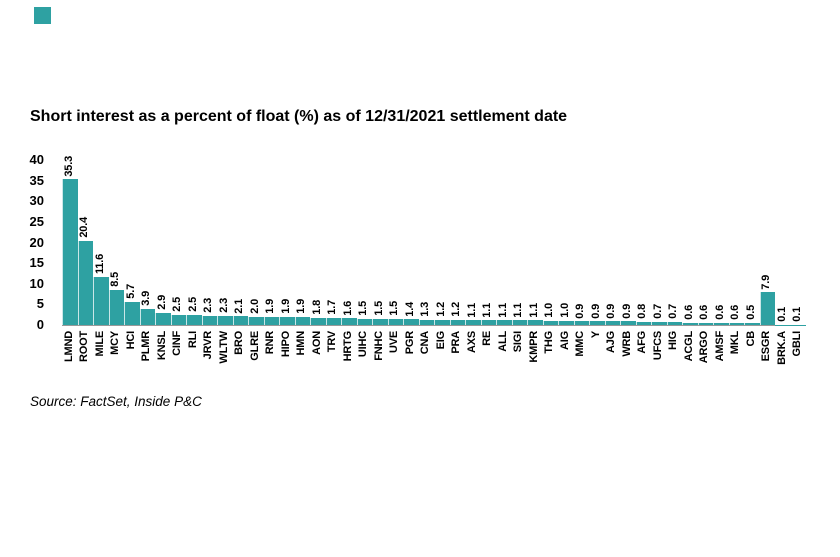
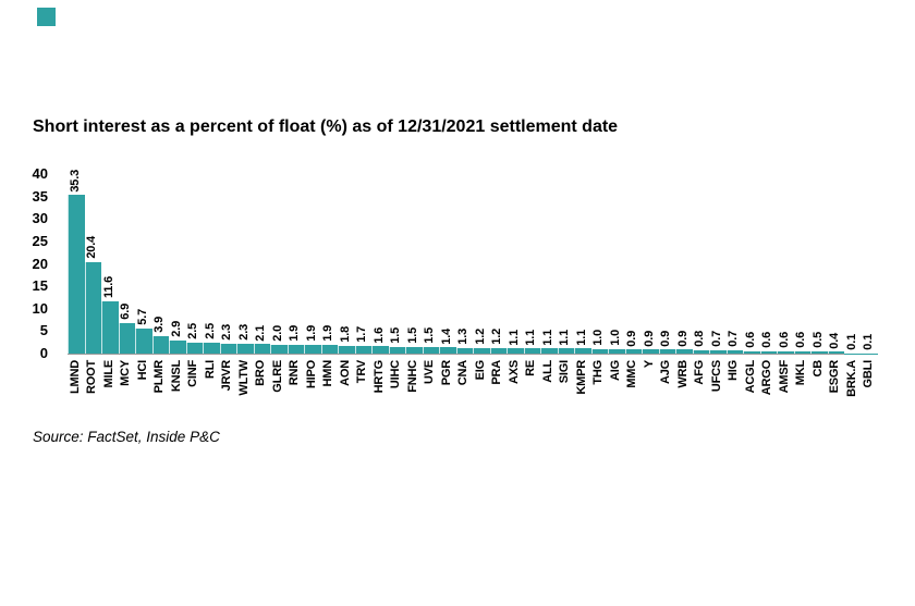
MCY: 8.5 -> 6.9
ESGR: 7.9 -> 0.4
